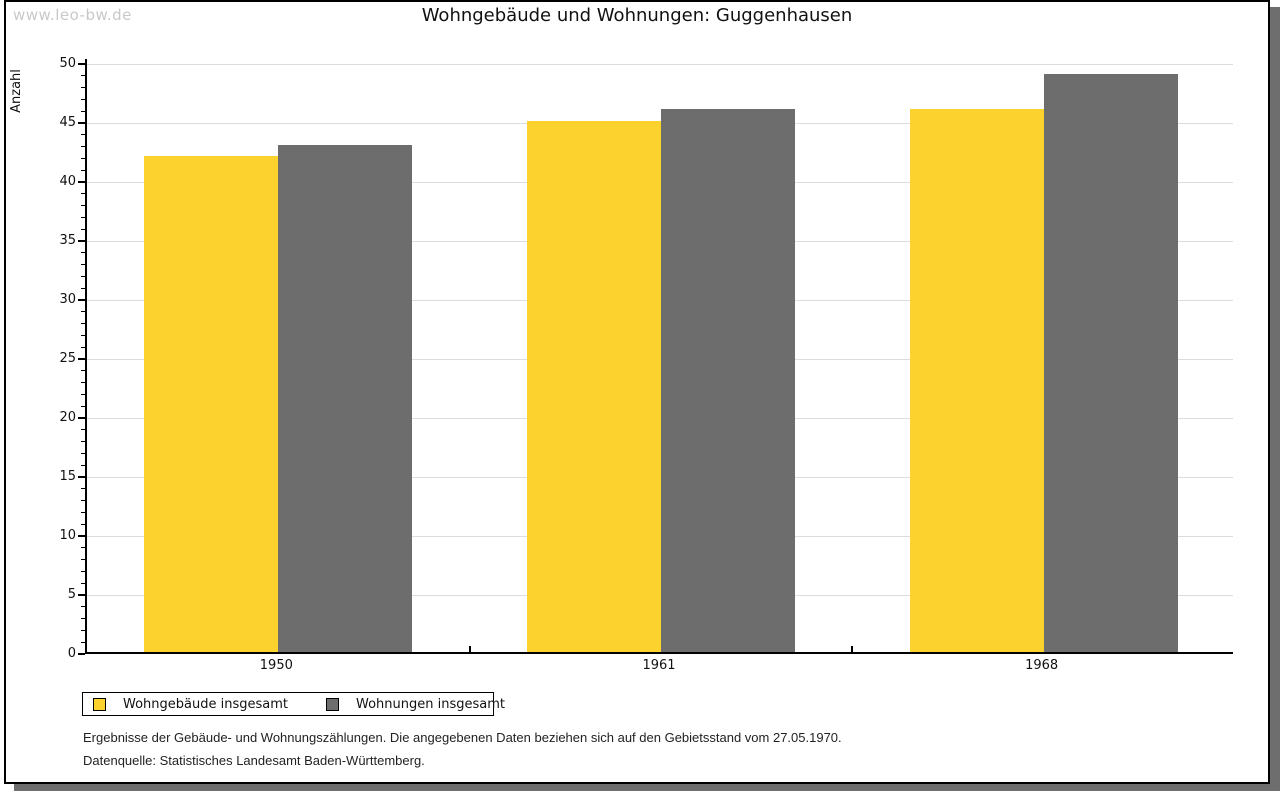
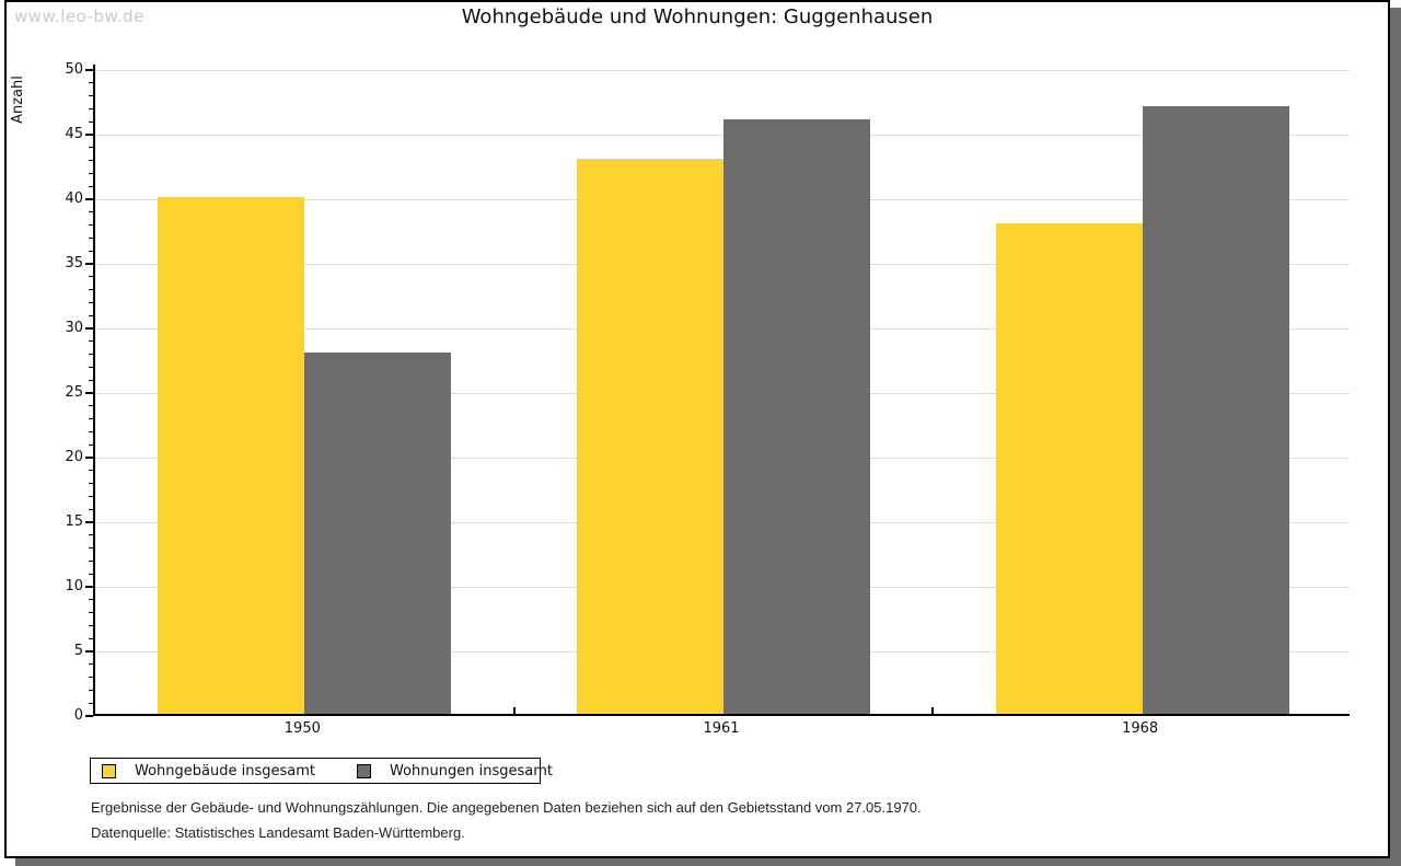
Wohngebäude insgesamt/1950: 42 -> 40
Wohnungen insgesamt/1950: 43 -> 28
Wohngebäude insgesamt/1961: 45 -> 43
Wohngebäude insgesamt/1968: 46 -> 38
Wohnungen insgesamt/1968: 49 -> 47
